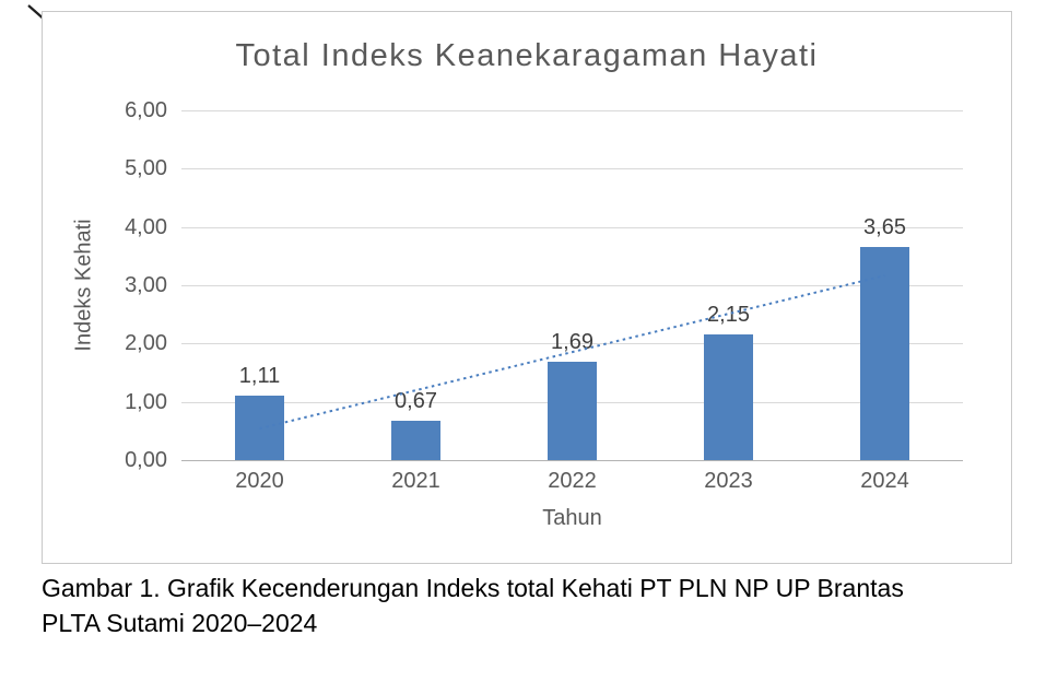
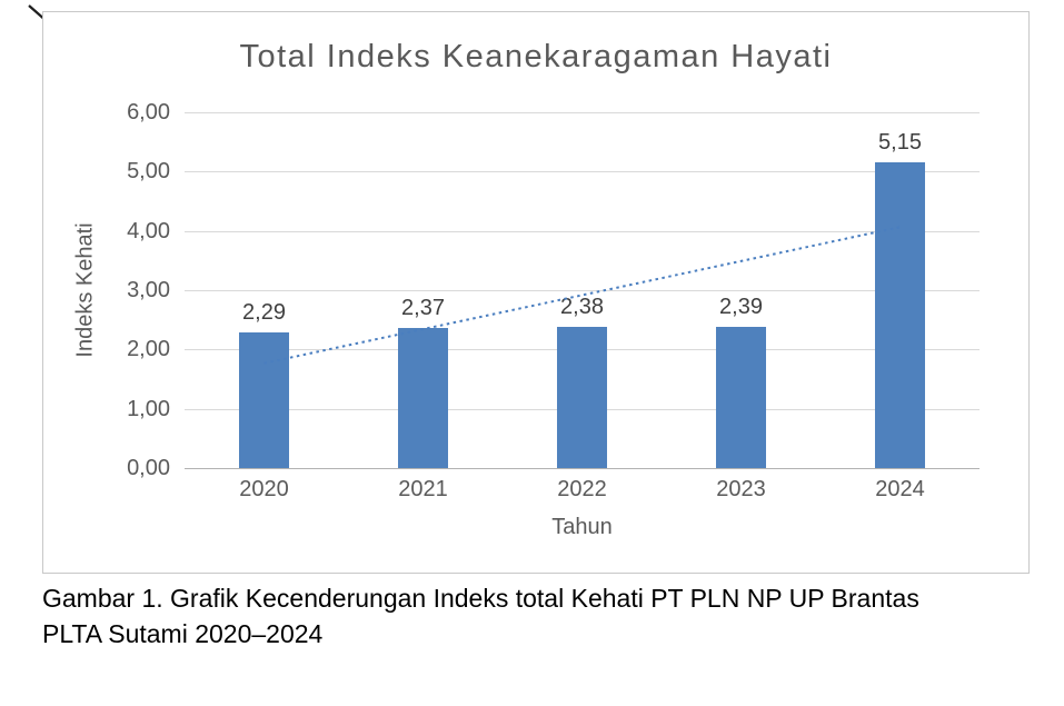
2020: 1,11 -> 2,29
2021: 0,67 -> 2,37
2022: 1,69 -> 2,38
2023: 2,15 -> 2,39
2024: 3,65 -> 5,15
